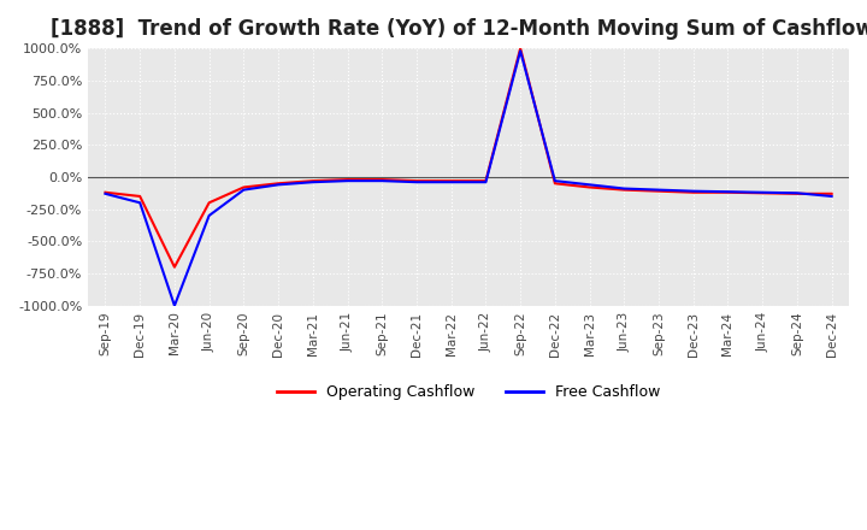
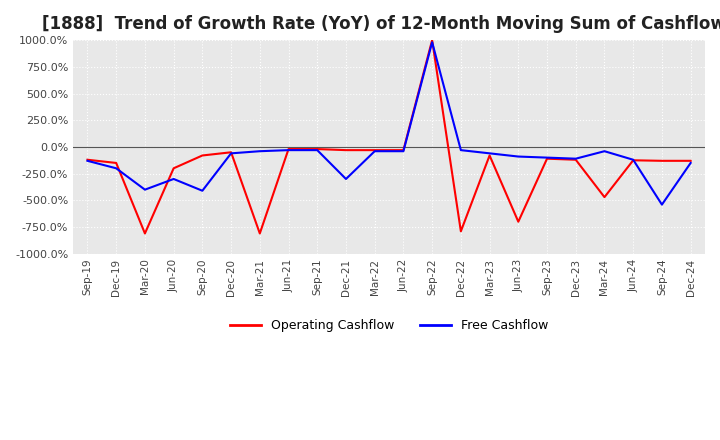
Operating Cashflow/Mar-20: -700% -> -810%
Free Cashflow/Mar-20: -1000% -> -400%
Free Cashflow/Sep-20: -100% -> -410%
Operating Cashflow/Mar-21: -30% -> -810%
Free Cashflow/Dec-21: -40% -> -300%
Operating Cashflow/Dec-22: -50% -> -790%
Operating Cashflow/Jun-23: -100% -> -700%
Operating Cashflow/Mar-24: -120% -> -470%
Free Cashflow/Mar-24: -120% -> -40%
Free Cashflow/Sep-24: -120% -> -540%
